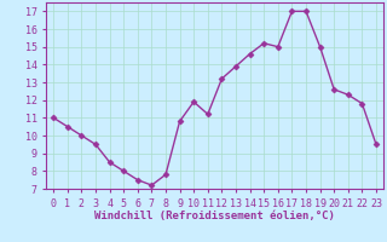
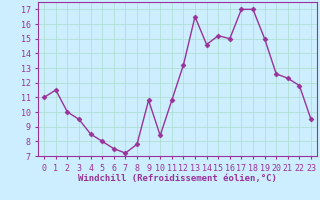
1: 10.5 -> 11.5
10: 11.9 -> 8.4
11: 11.2 -> 10.8
13: 13.9 -> 16.5
